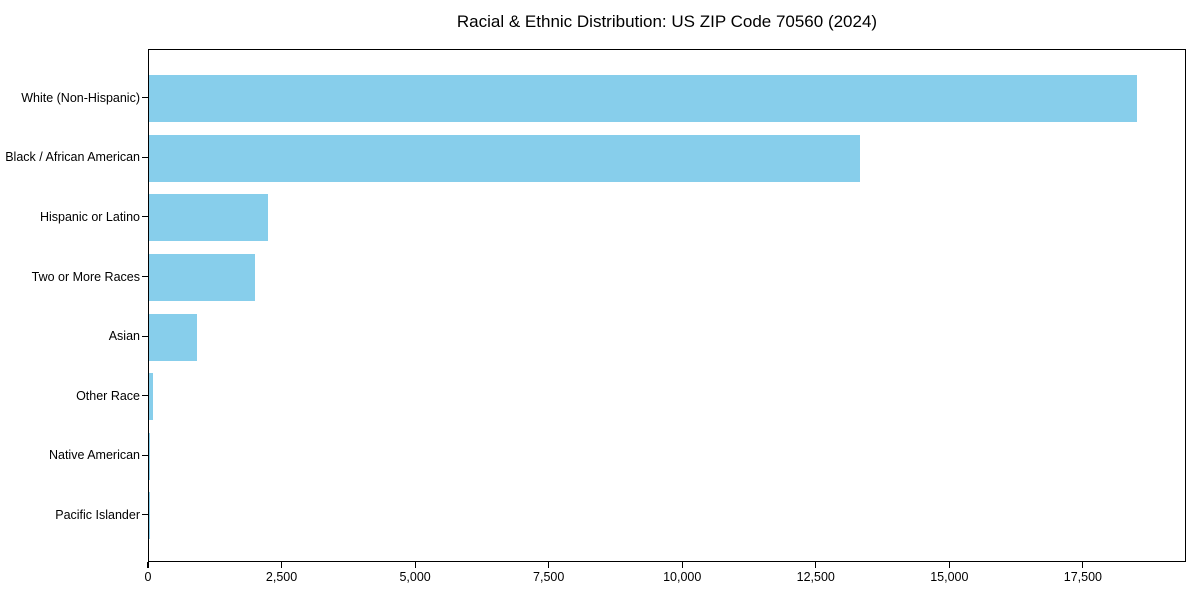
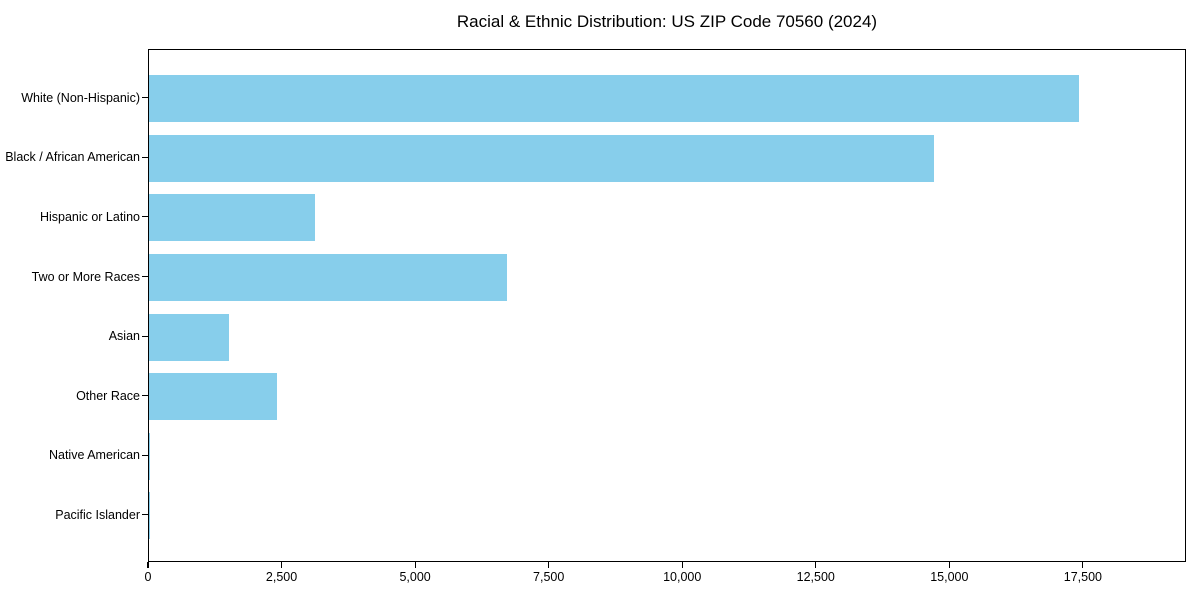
White (Non-Hispanic): 18500 -> 17400
Black / African American: 13300 -> 14700
Hispanic or Latino: 2200 -> 3100
Two or More Races: 2000 -> 6700
Asian: 900 -> 1500
Other Race: 100 -> 2400
